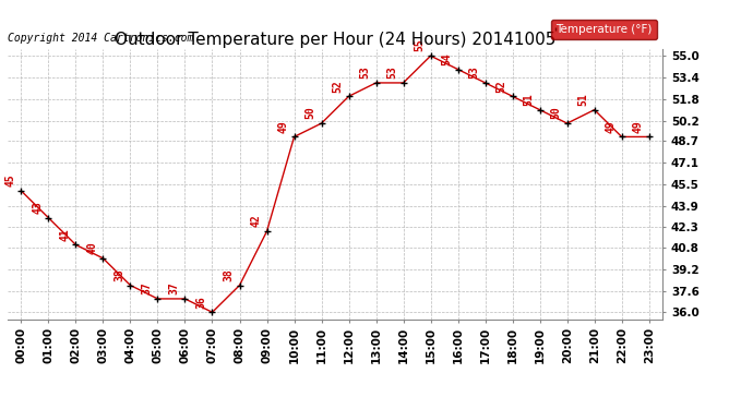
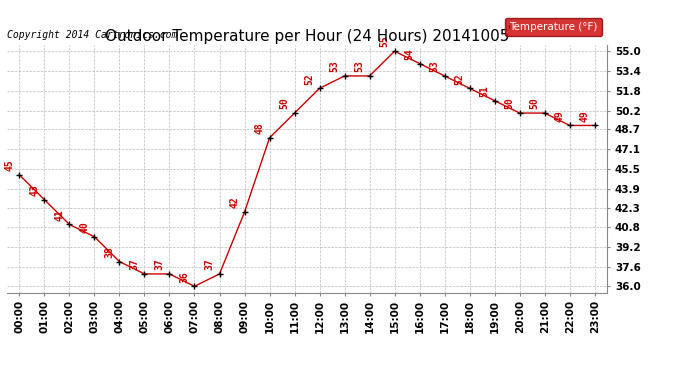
08:00: 38 -> 37
10:00: 49 -> 48
21:00: 51 -> 50
